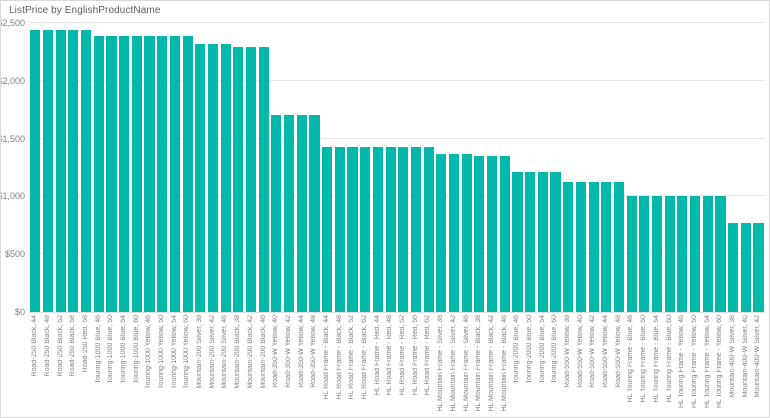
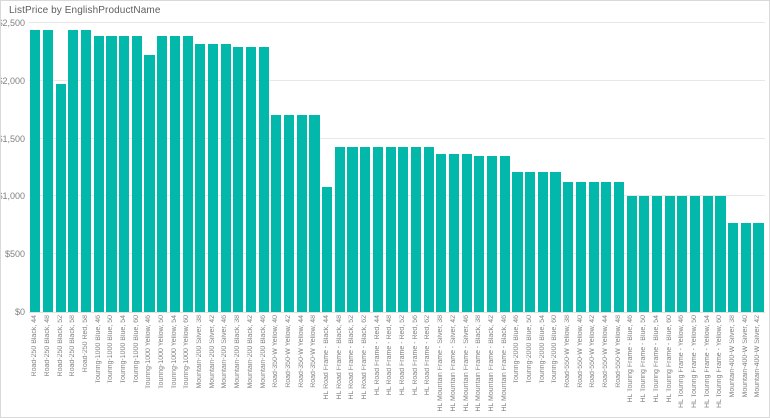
Road-250 Black, 52: $2440 -> $1970
Touring-1000 Yellow, 46: $2380 -> $2220
HL Road Frame - Black, 44: $1430 -> $1080
